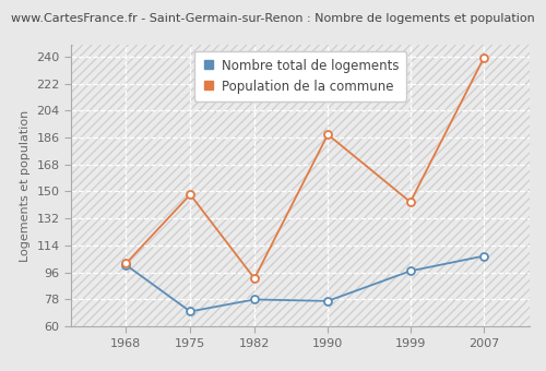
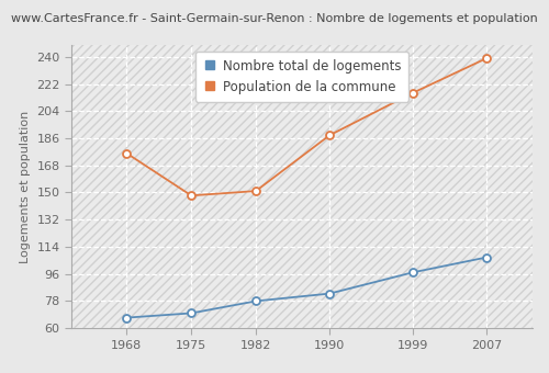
Nombre total de logements/1968: 101 -> 67
Population de la commune/1968: 102 -> 176
Population de la commune/1982: 92 -> 151
Nombre total de logements/1990: 77 -> 83
Population de la commune/1999: 143 -> 216
